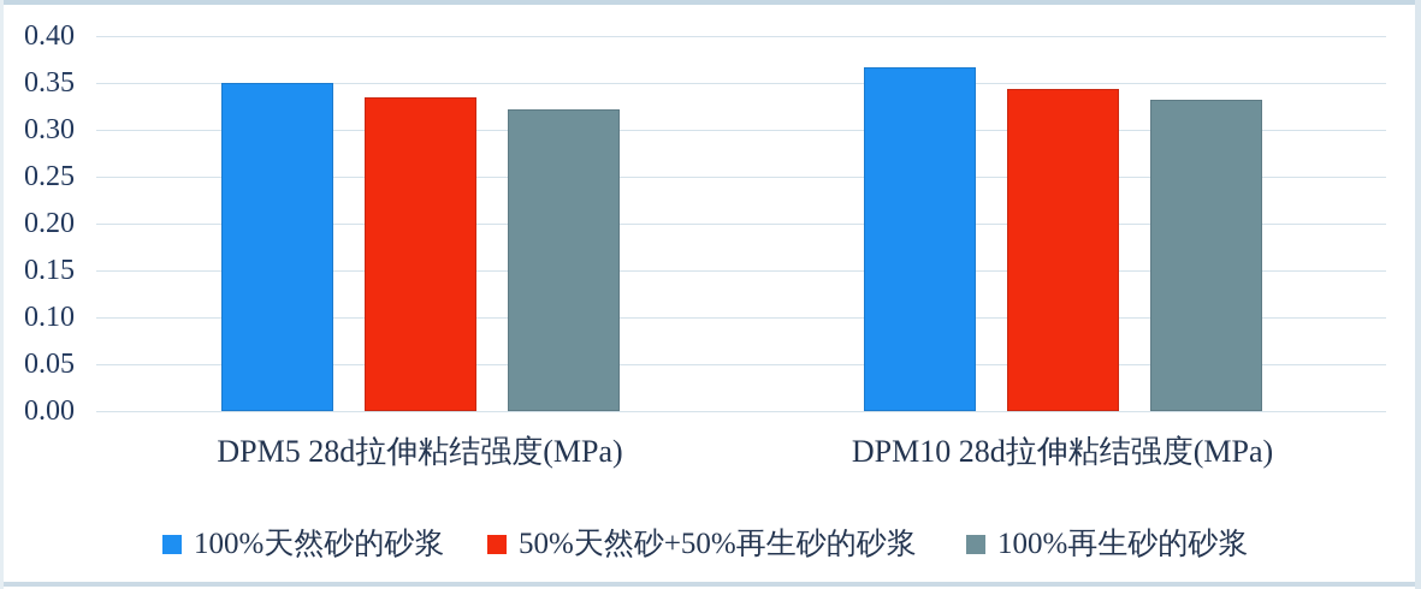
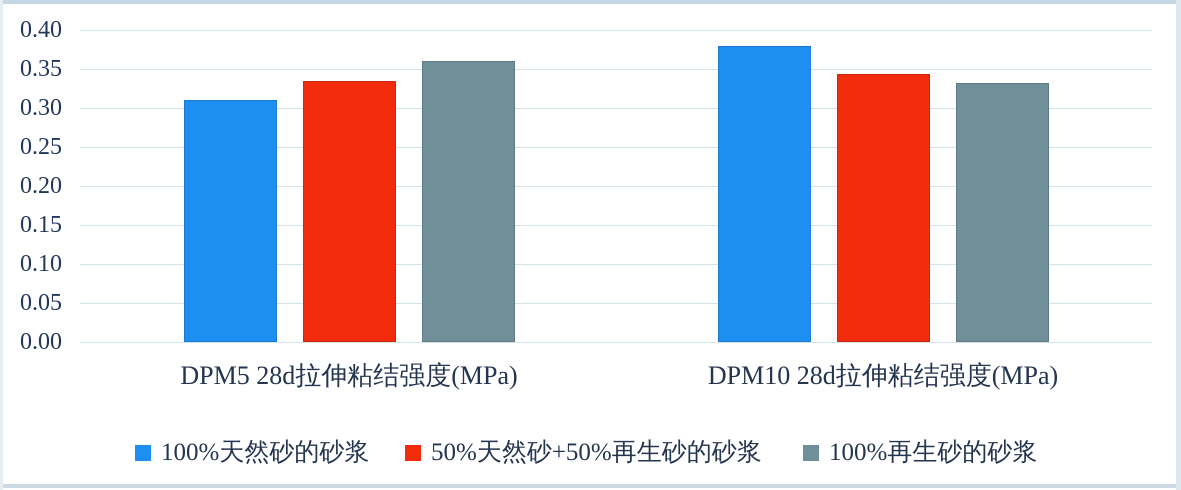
100%天然砂的砂浆/DPM5 28d拉伸粘结强度(MPa): 0.35 -> 0.31
100%再生砂的砂浆/DPM5 28d拉伸粘结强度(MPa): 0.32 -> 0.36
100%天然砂的砂浆/DPM10 28d拉伸粘结强度(MPa): 0.37 -> 0.38
